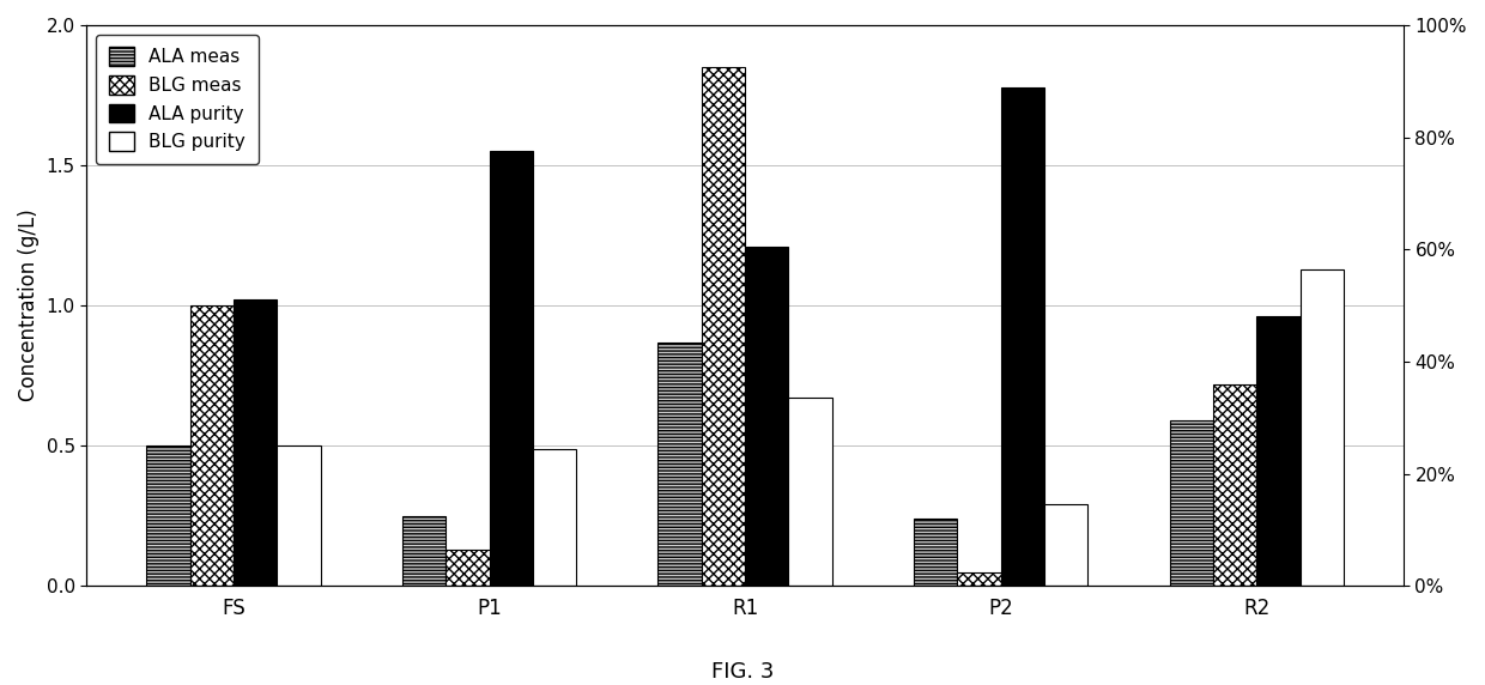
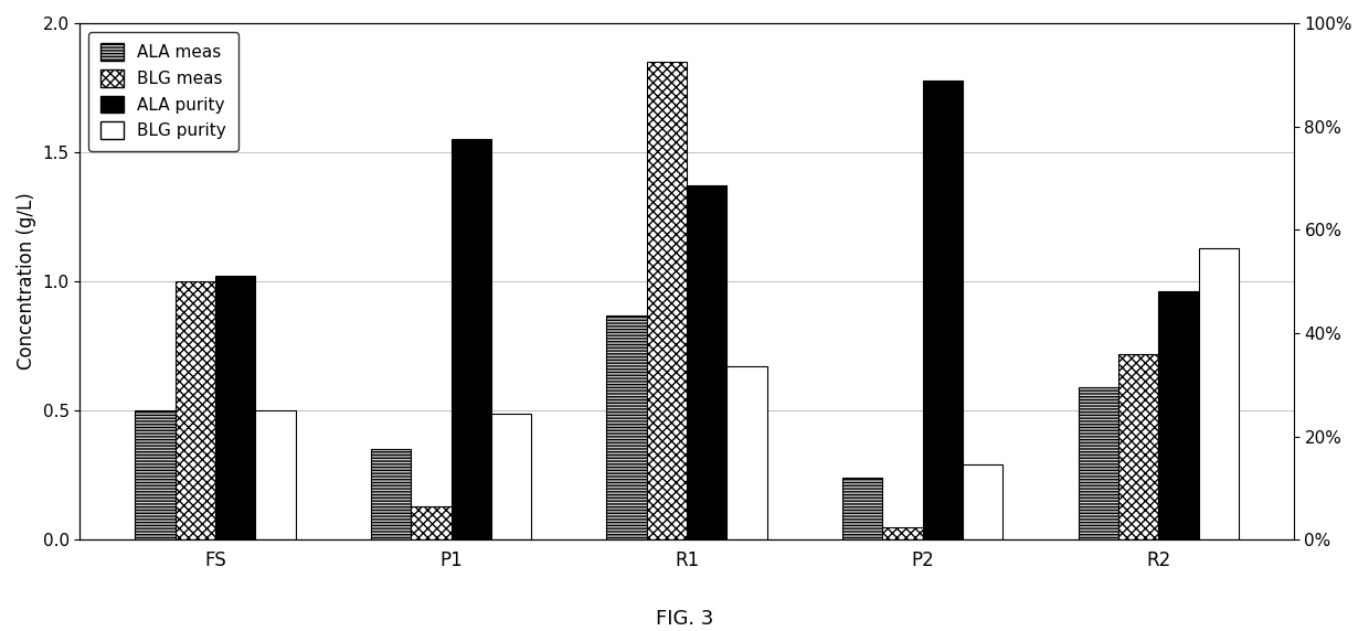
ALA meas/P1: 0.25 -> 0.35
ALA purity/R1: 1.21 -> 1.37
